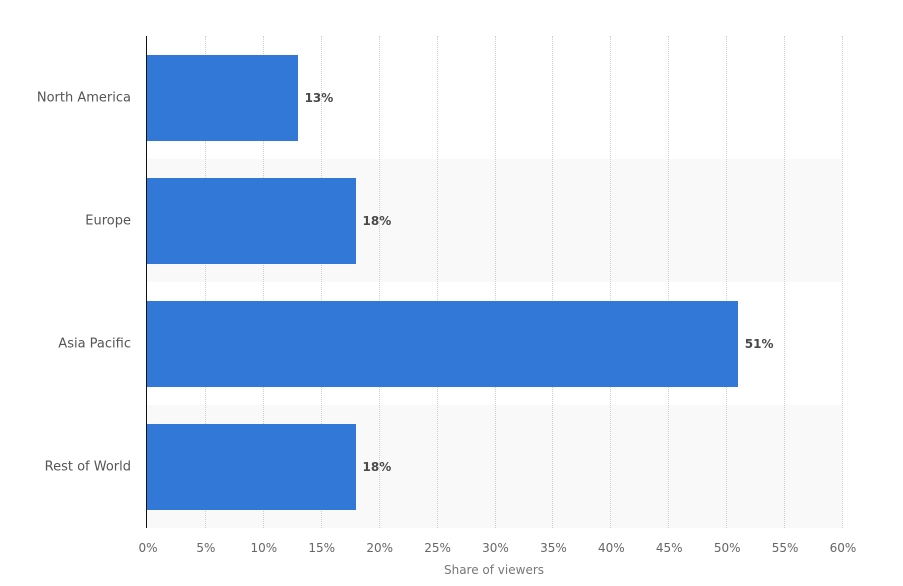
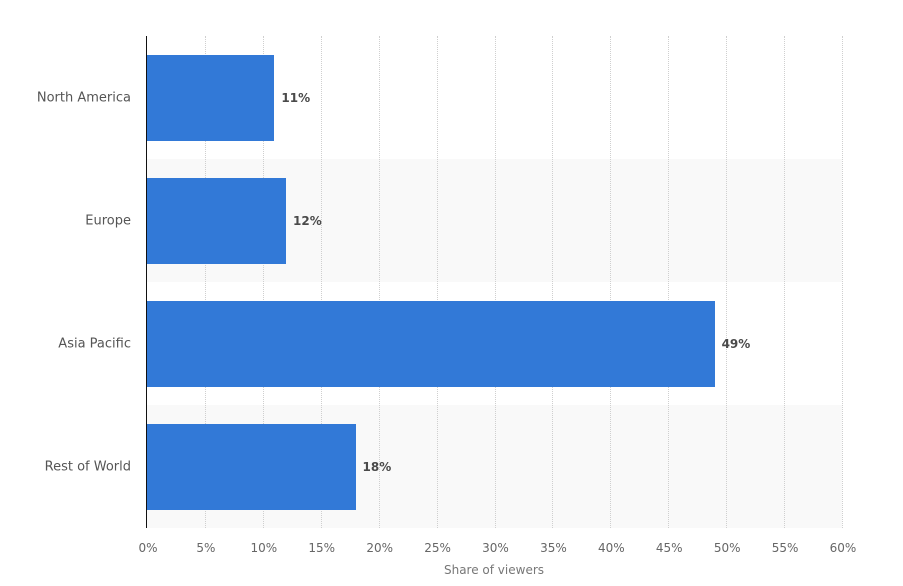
North America: 13% -> 11%
Europe: 18% -> 12%
Asia Pacific: 51% -> 49%
